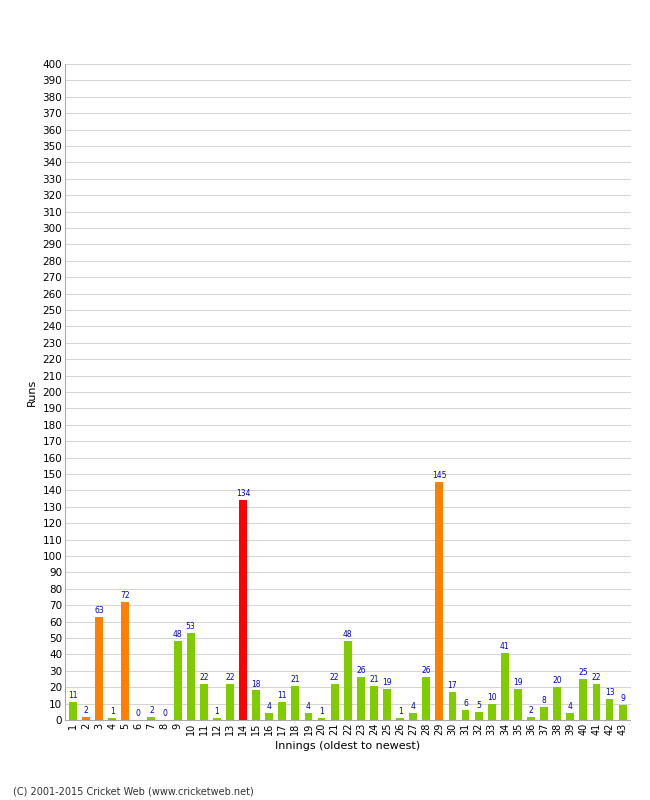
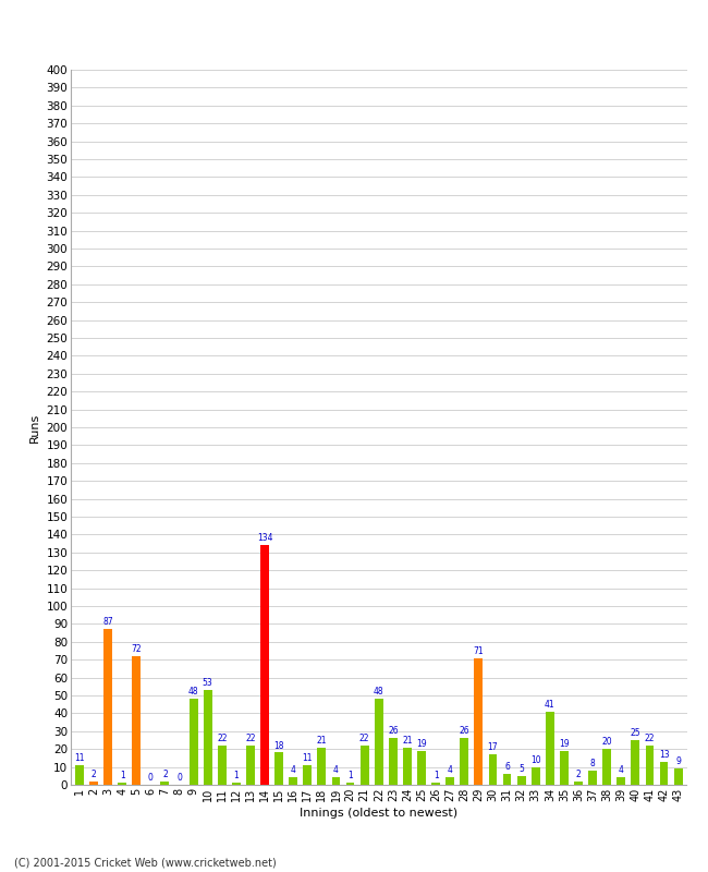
3: 63 -> 87
29: 145 -> 71
